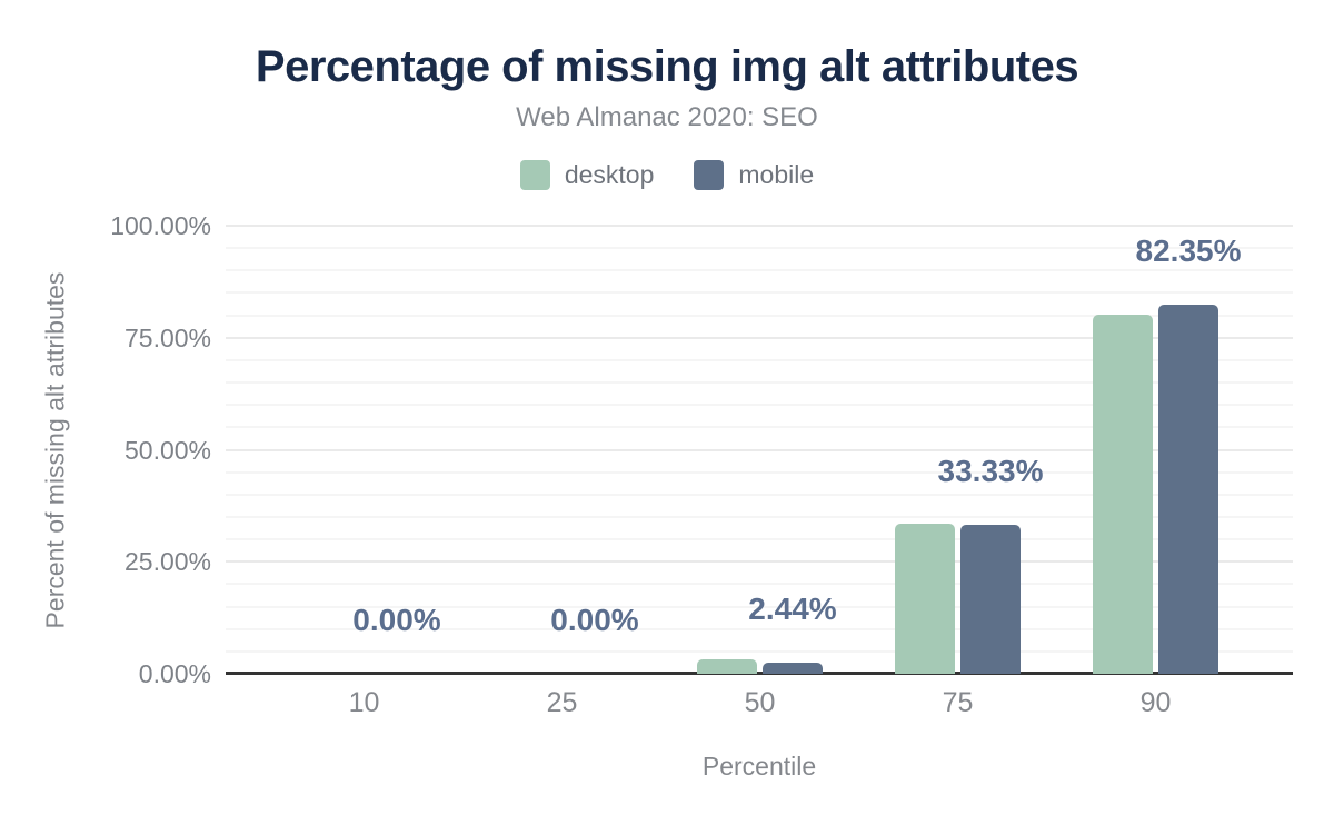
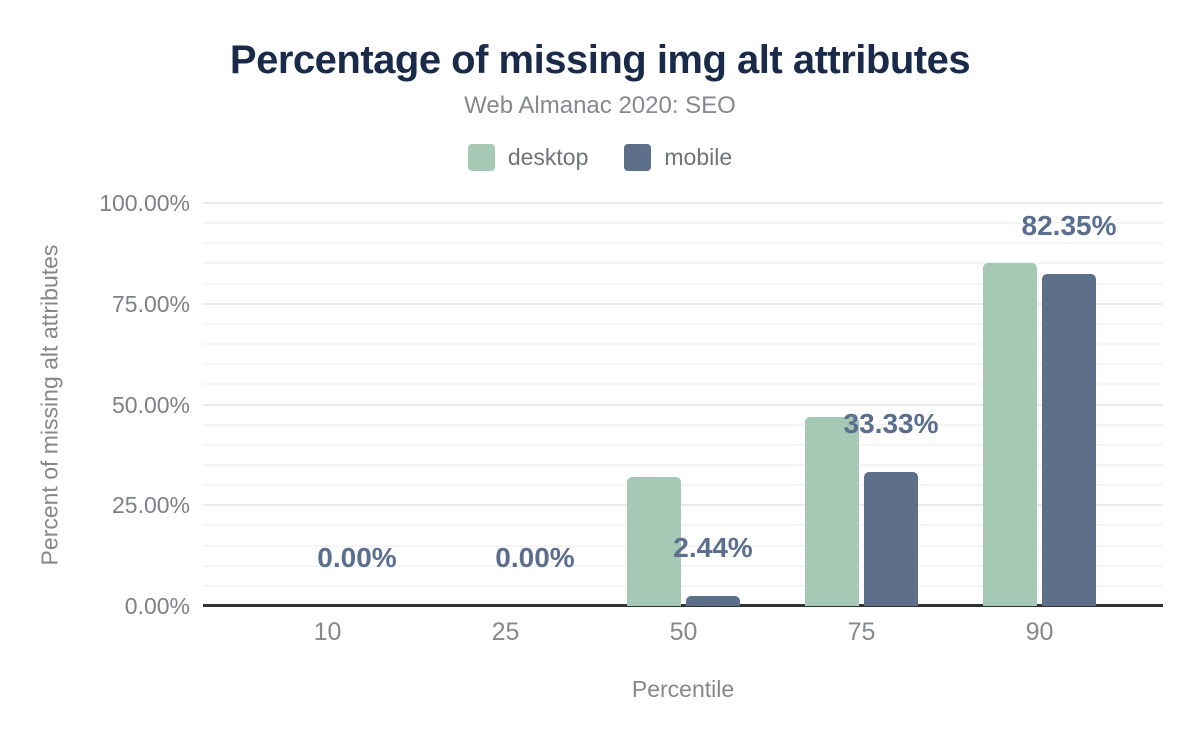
desktop/50: 3% -> 32%
desktop/75: 33% -> 47%
desktop/90: 80% -> 85%
